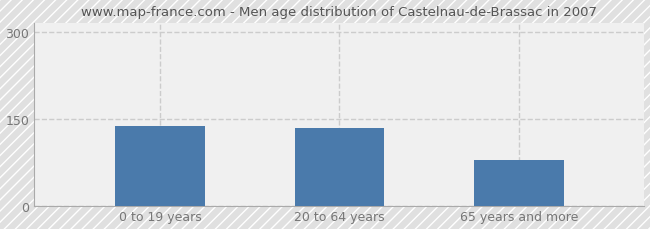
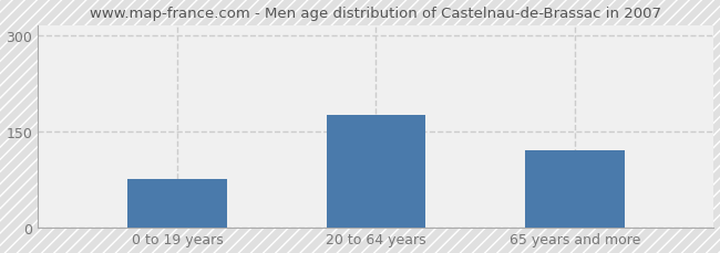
0 to 19 years: 138 -> 75
20 to 64 years: 134 -> 175
65 years and more: 78 -> 120
